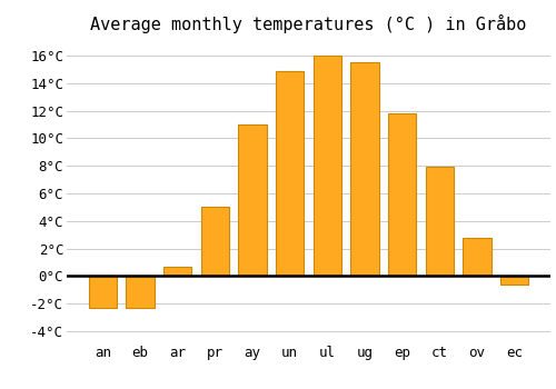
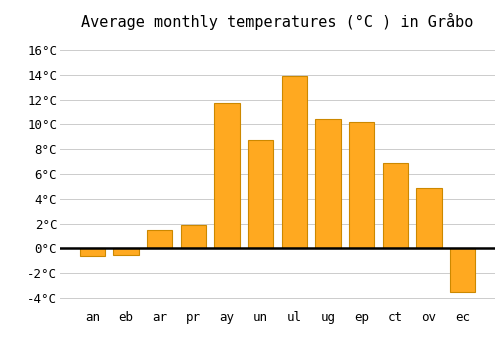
an: -2.3°C -> -0.6°C
eb: -2.3°C -> -0.5°C
ar: 0.7°C -> 1.5°C
pr: 5.0°C -> 1.9°C
ay: 11.0°C -> 11.7°C
un: 14.9°C -> 8.7°C
ul: 16.0°C -> 13.9°C
ug: 15.5°C -> 10.4°C
ep: 11.8°C -> 10.2°C
ct: 7.9°C -> 6.9°C
ov: 2.8°C -> 4.9°C
ec: -0.6°C -> -3.5°C
